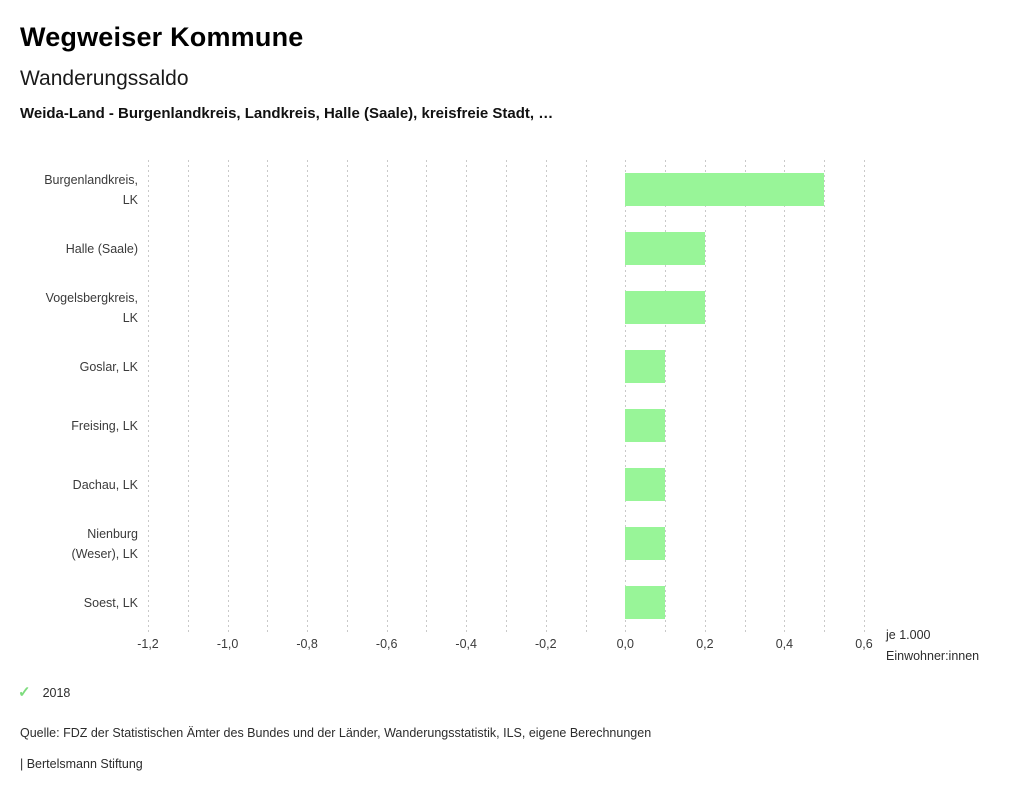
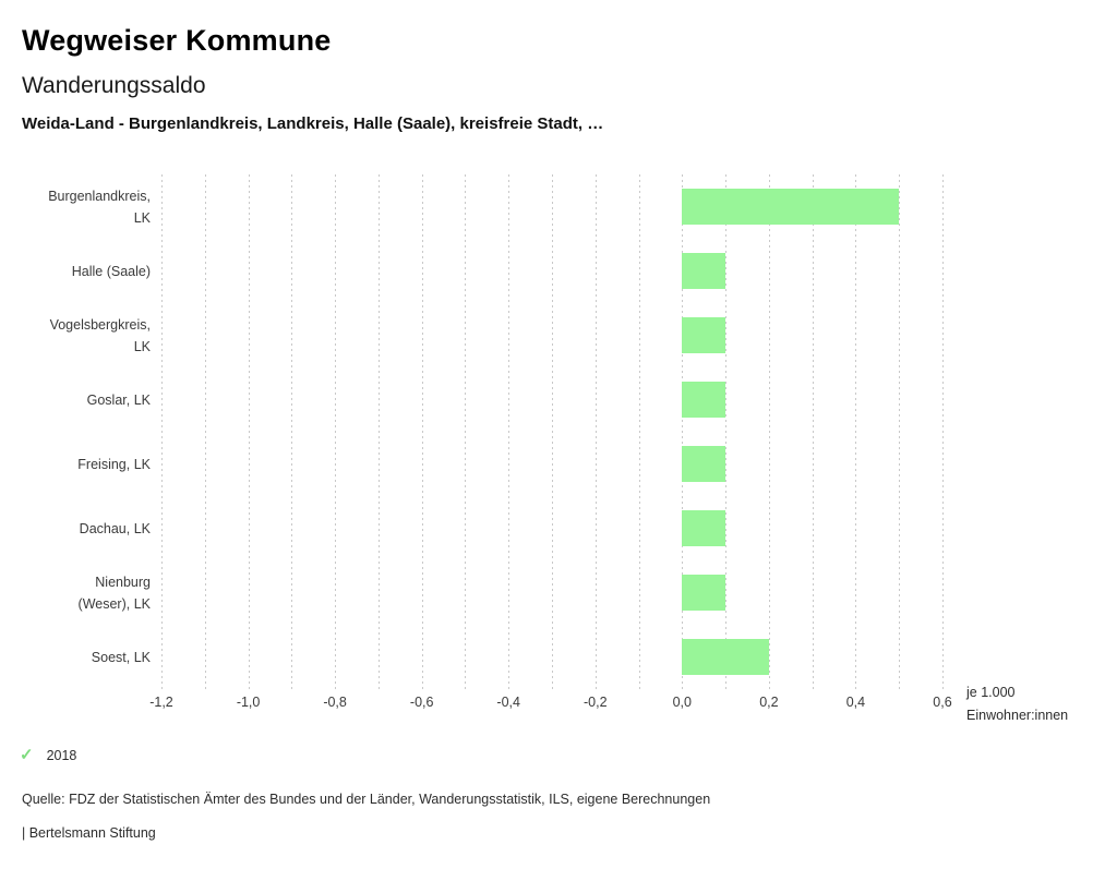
Halle (Saale): 0,2 -> 0,1
Vogelsbergkreis, LK: 0,2 -> 0,1
Soest, LK: 0,1 -> 0,2
